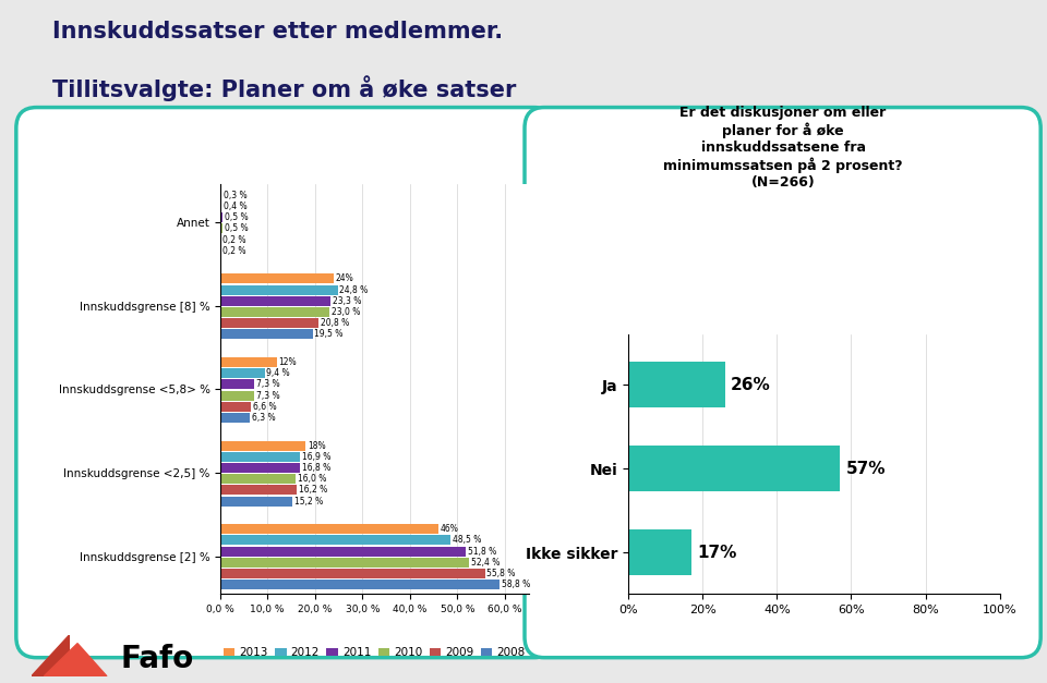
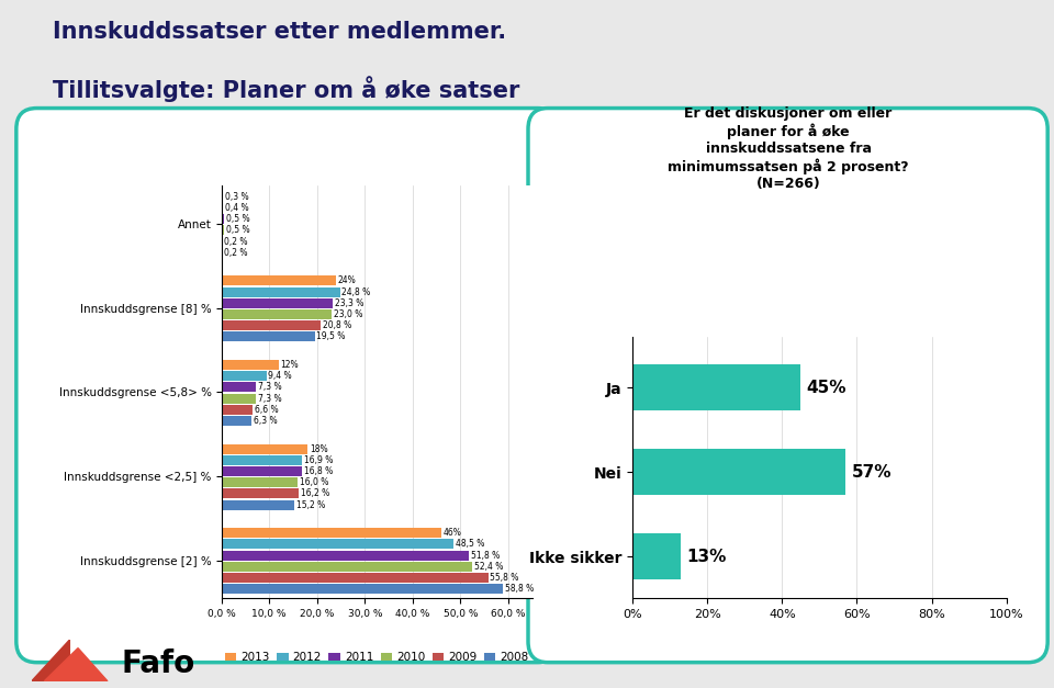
Ja: 26% -> 45%
Ikke sikker: 17% -> 13%
